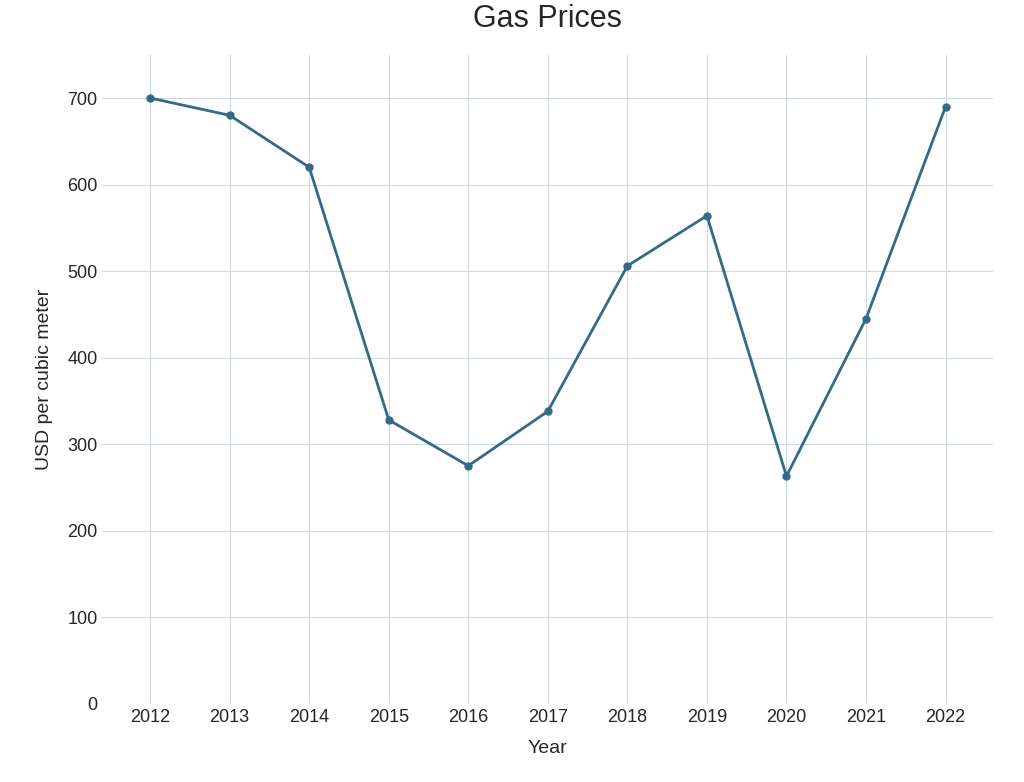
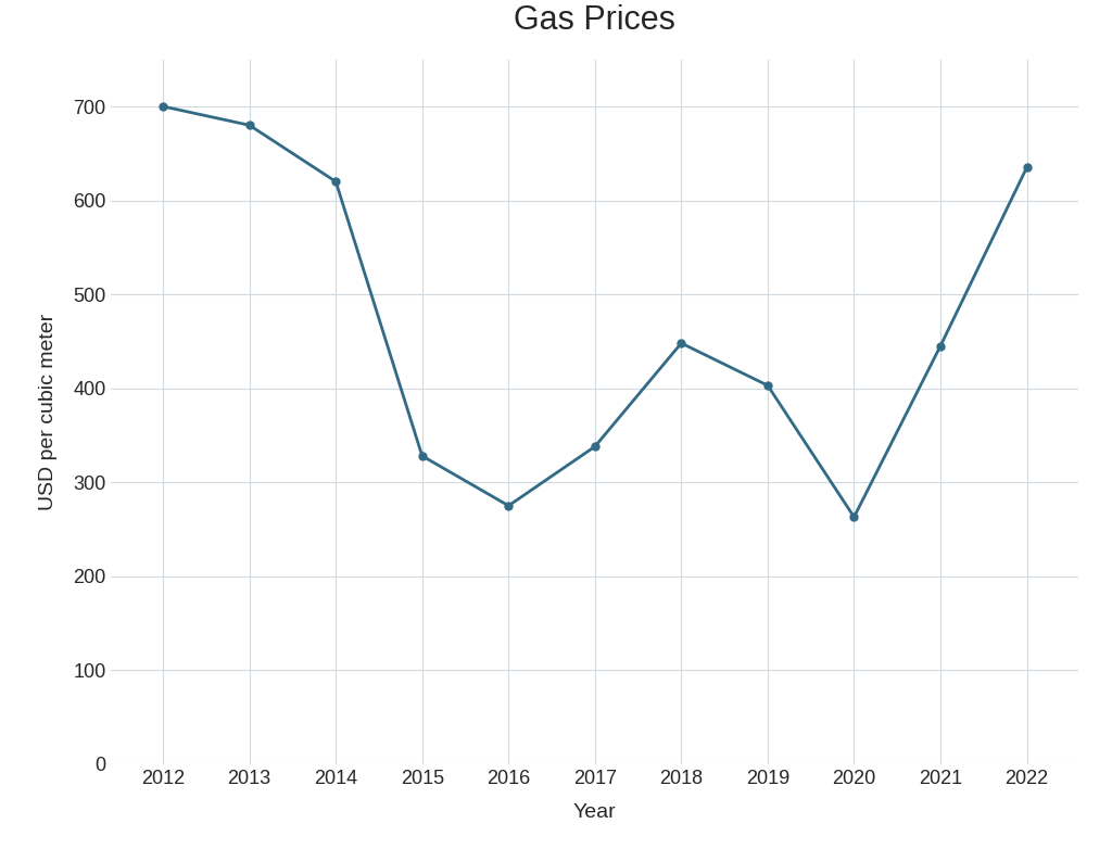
2018: 506 -> 448
2019: 564 -> 403
2022: 690 -> 635
